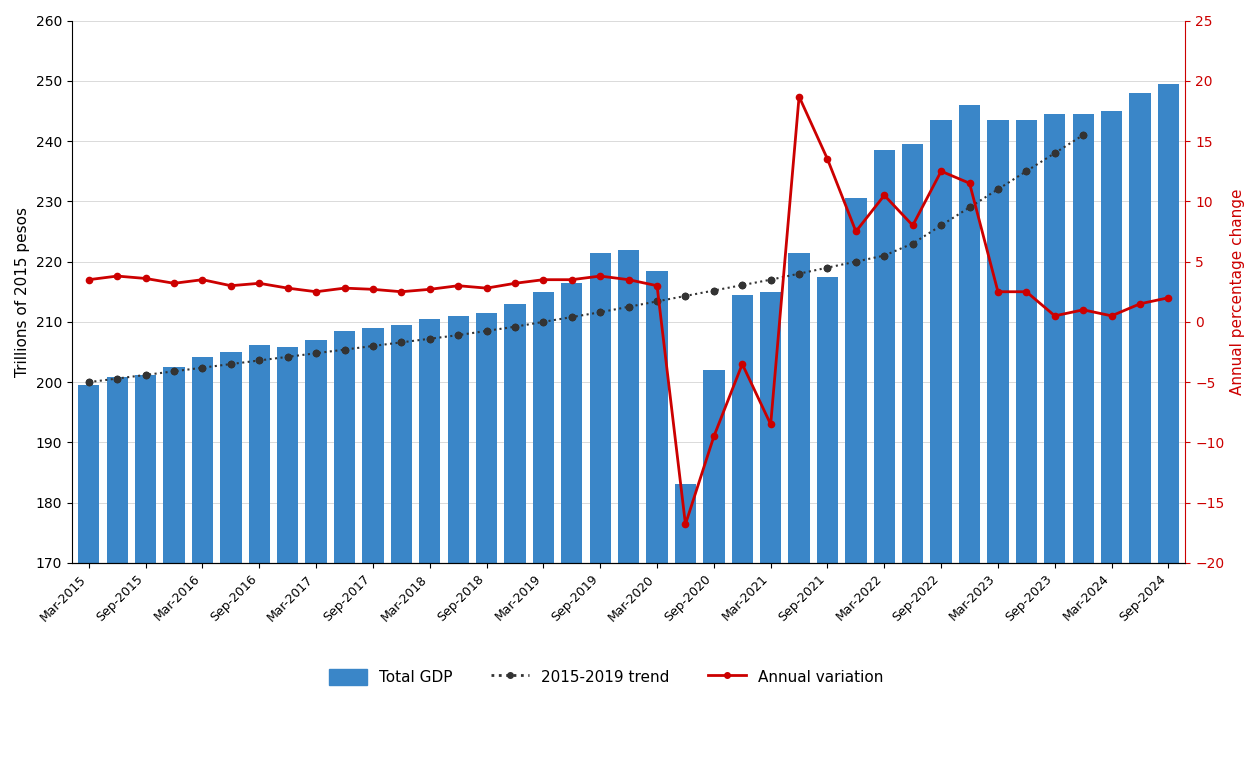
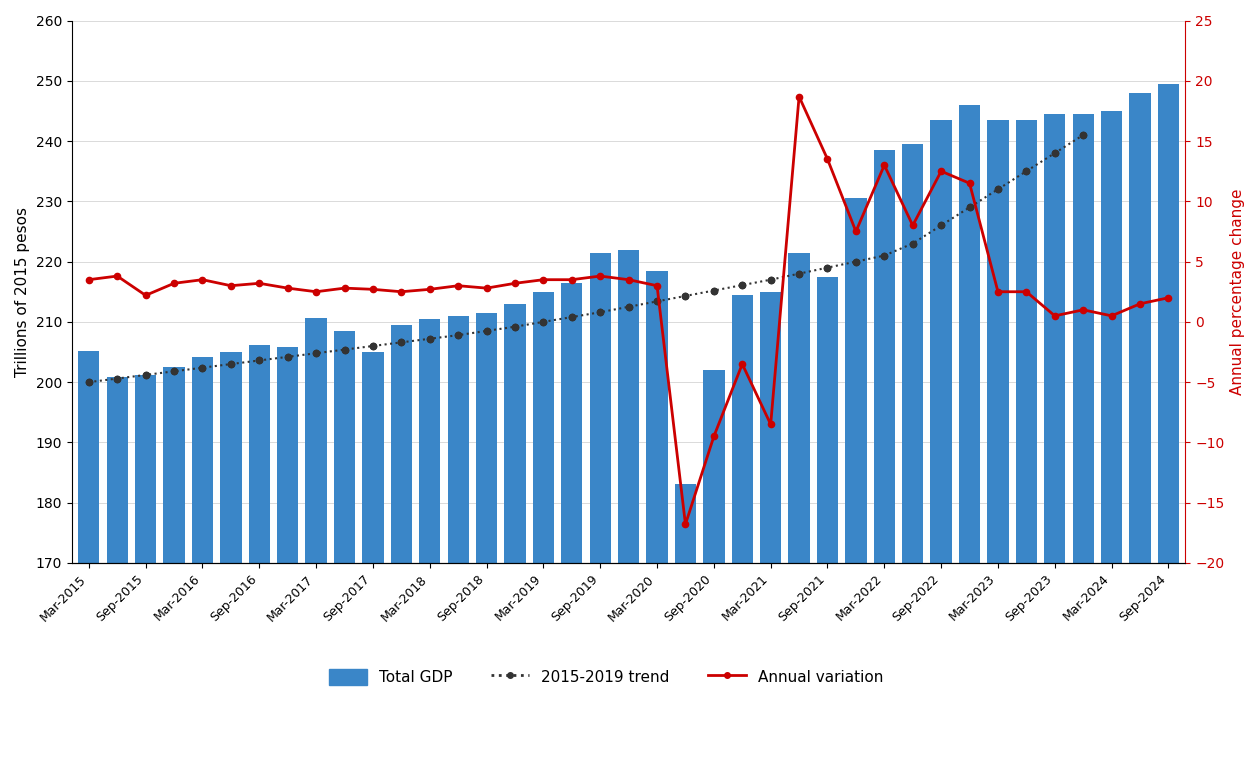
Total GDP/Mar-2015: 199.5 -> 205.2
Annual variation/Sep-2015: 3.6 -> 2.2
Total GDP/Mar-2017: 207.0 -> 210.6
Total GDP/Sep-2017: 209.0 -> 205.0
Annual variation/Mar-2022: 10.5 -> 13.0
